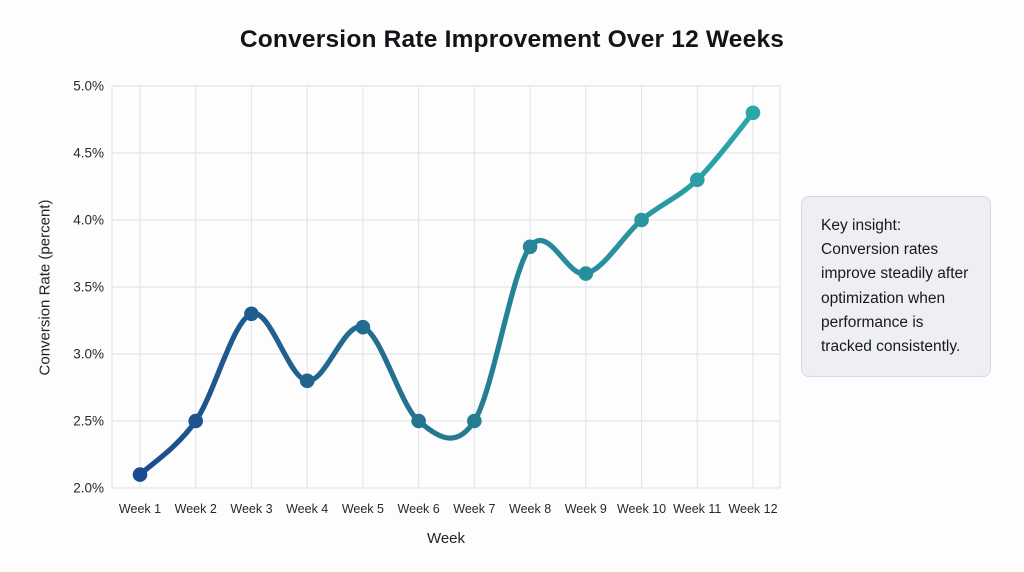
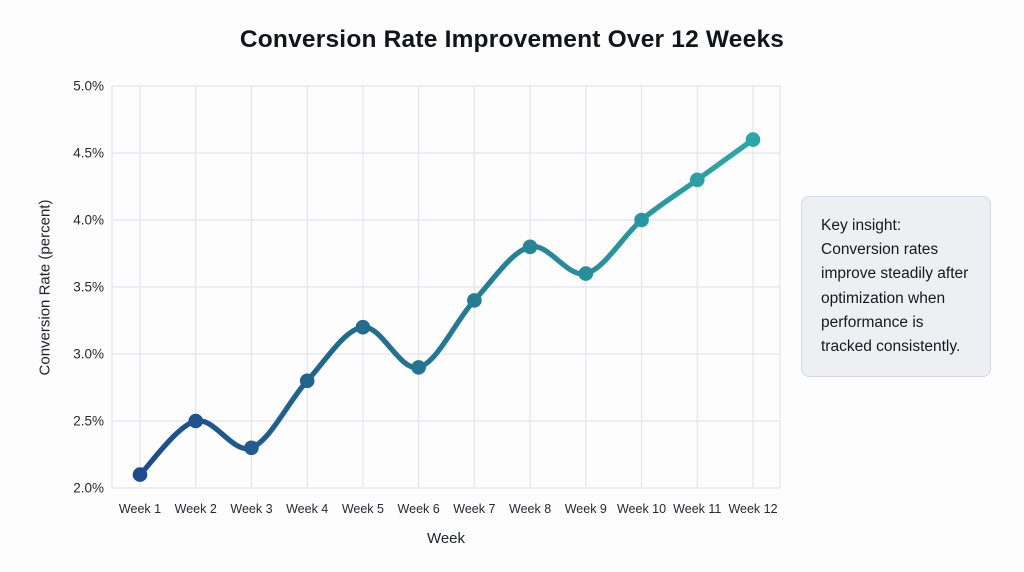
Week 3: 3.3% -> 2.3%
Week 6: 2.5% -> 2.9%
Week 7: 2.5% -> 3.4%
Week 12: 4.8% -> 4.6%
